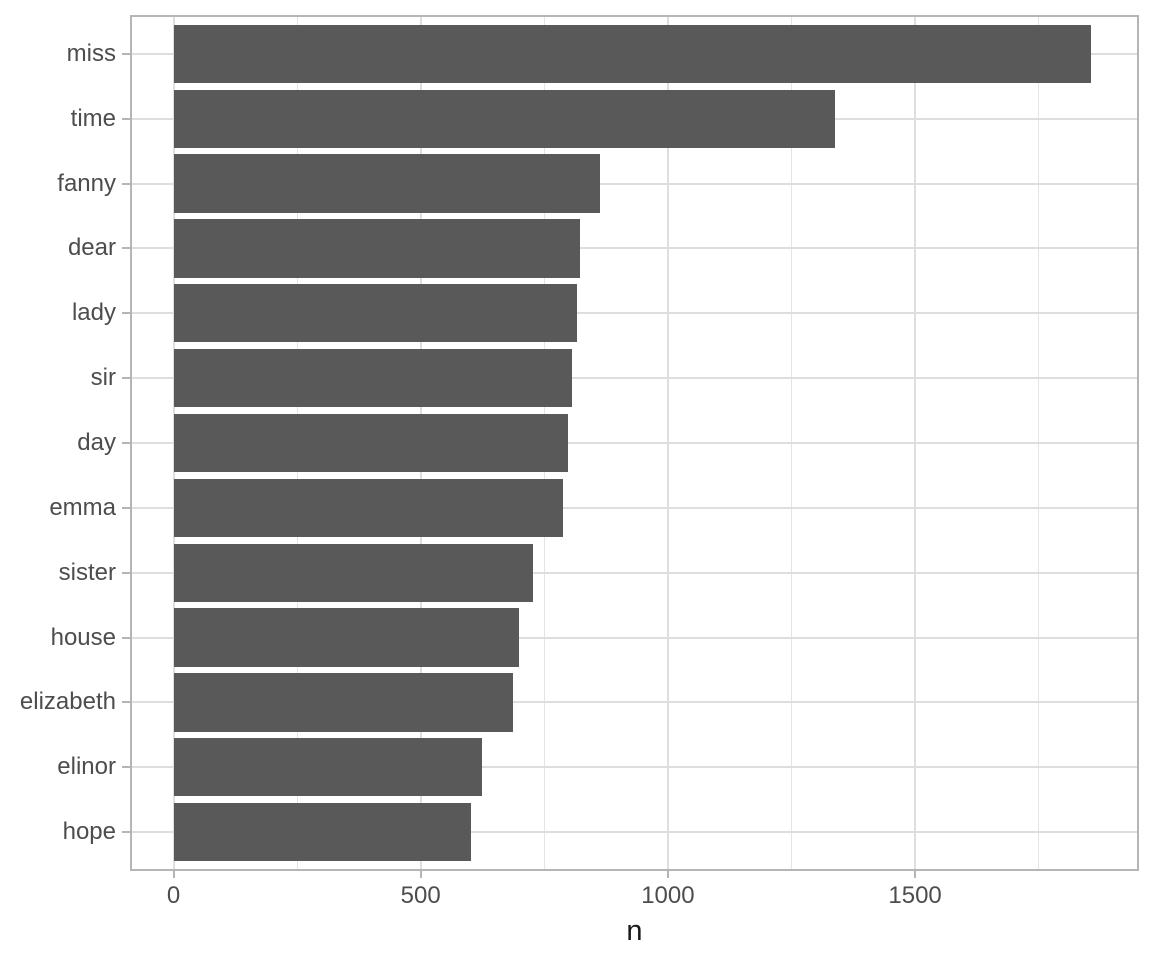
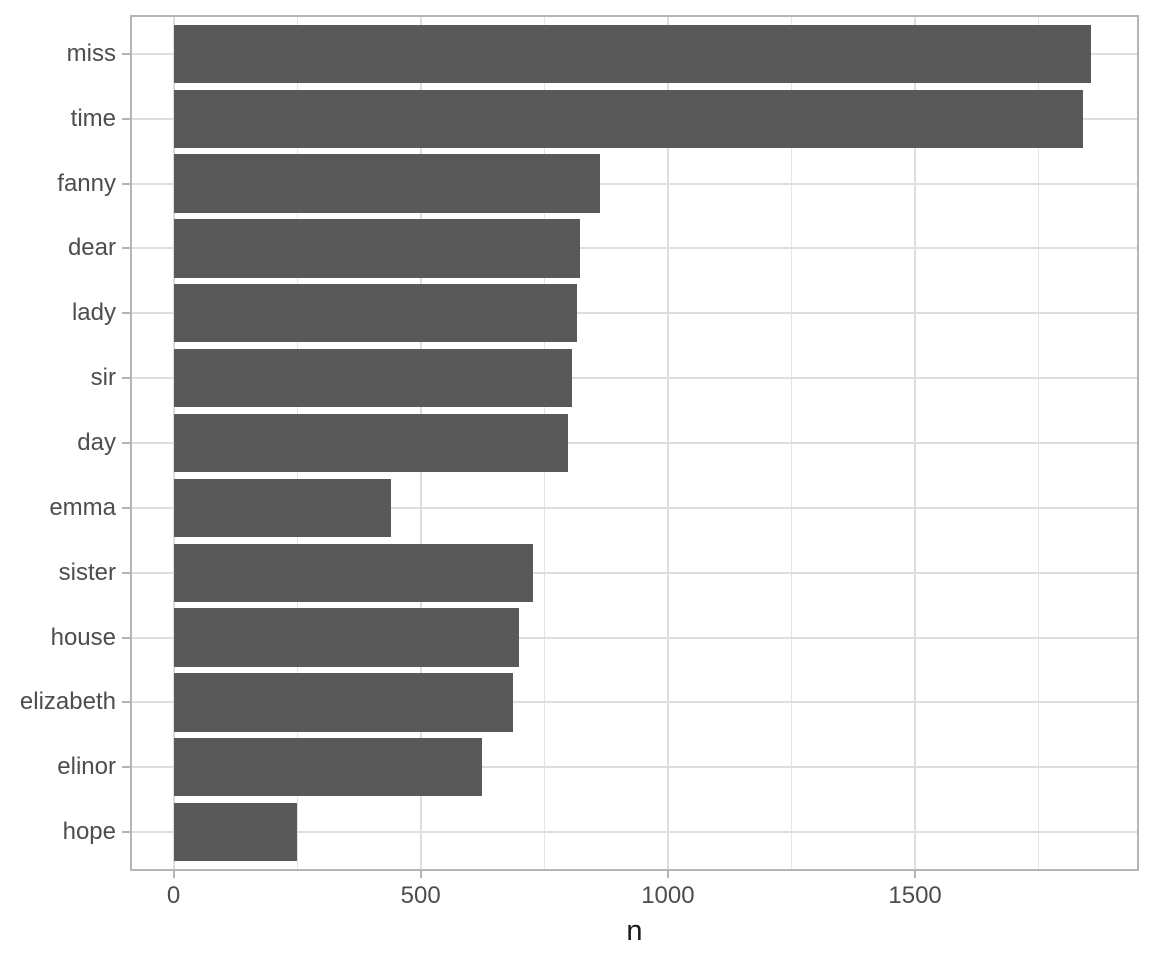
time: 1340 -> 1840
emma: 790 -> 440
hope: 600 -> 250
